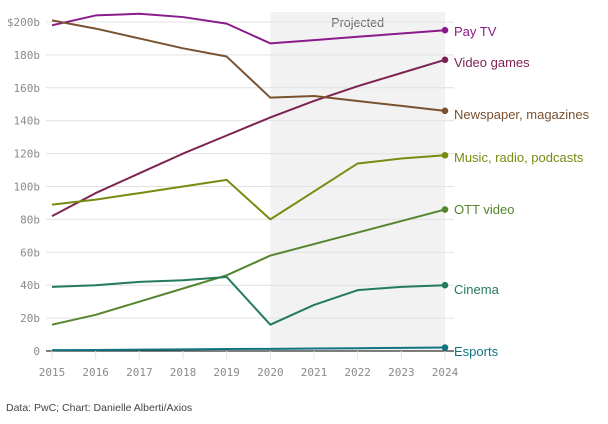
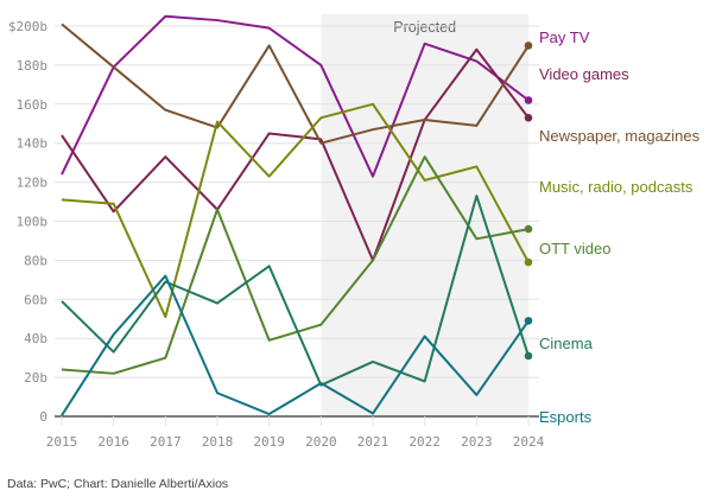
Pay TV/2015: $198b -> $124b
Video games/2015: $82b -> $144b
Music, radio, podcasts/2015: $89b -> $111b
OTT video/2015: $16b -> $24b
Cinema/2015: $39b -> $59b
Pay TV/2016: $204b -> $179b
Video games/2016: $96b -> $105b
Newspaper, magazines/2016: $196b -> $179b
Music, radio, podcasts/2016: $92b -> $109b
Cinema/2016: $40b -> $33b
Esports/2016: $1b -> $42b
Video games/2017: $108b -> $133b
Newspaper, magazines/2017: $190b -> $157b
Music, radio, podcasts/2017: $96b -> $51b
Cinema/2017: $42b -> $69b
Esports/2017: $1b -> $72b
Video games/2018: $120b -> $106b
Newspaper, magazines/2018: $184b -> $148b
Music, radio, podcasts/2018: $100b -> $151b
OTT video/2018: $38b -> $106b
Cinema/2018: $43b -> $58b
Esports/2018: $1b -> $12b
Video games/2019: $131b -> $145b
Newspaper, magazines/2019: $179b -> $190b
Music, radio, podcasts/2019: $104b -> $123b
OTT video/2019: $46b -> $39b
Cinema/2019: $45b -> $77b
Pay TV/2020: $187b -> $180b
Newspaper, magazines/2020: $154b -> $140b
Music, radio, podcasts/2020: $80b -> $153b
OTT video/2020: $58b -> $47b
Esports/2020: $1b -> $17b
Pay TV/2021: $189b -> $123b
Video games/2021: $152b -> $80b
Newspaper, magazines/2021: $155b -> $147b
Music, radio, podcasts/2021: $97b -> $160b
OTT video/2021: $65b -> $80b
Video games/2022: $161b -> $152b
Music, radio, podcasts/2022: $114b -> $121b
OTT video/2022: $72b -> $133b
Cinema/2022: $37b -> $18b
Esports/2022: $2b -> $41b
Pay TV/2023: $193b -> $182b
Video games/2023: $169b -> $188b
Music, radio, podcasts/2023: $117b -> $128b
OTT video/2023: $79b -> $91b
Cinema/2023: $39b -> $113b
Esports/2023: $2b -> $11b
Pay TV/2024: $195b -> $162b
Video games/2024: $177b -> $153b
Newspaper, magazines/2024: $146b -> $190b
Music, radio, podcasts/2024: $119b -> $79b
OTT video/2024: $86b -> $96b
Cinema/2024: $40b -> $31b
Esports/2024: $2b -> $49b
